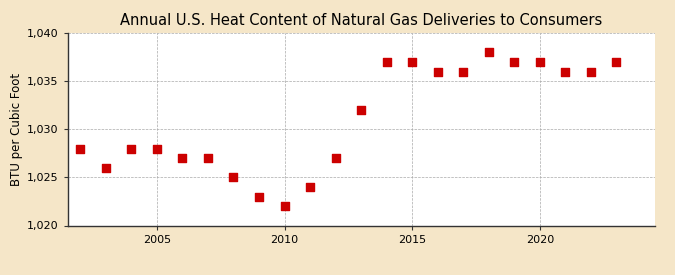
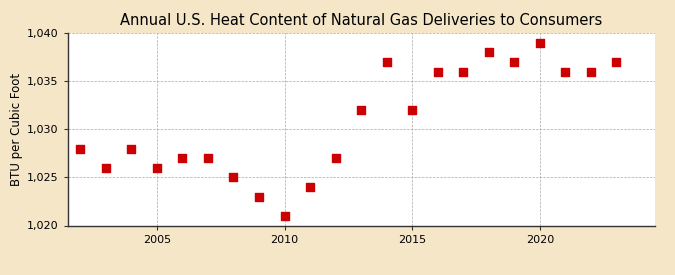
2005: 1,028 -> 1,026
2010: 1,022 -> 1,021
2015: 1,037 -> 1,032
2020: 1,037 -> 1,039
